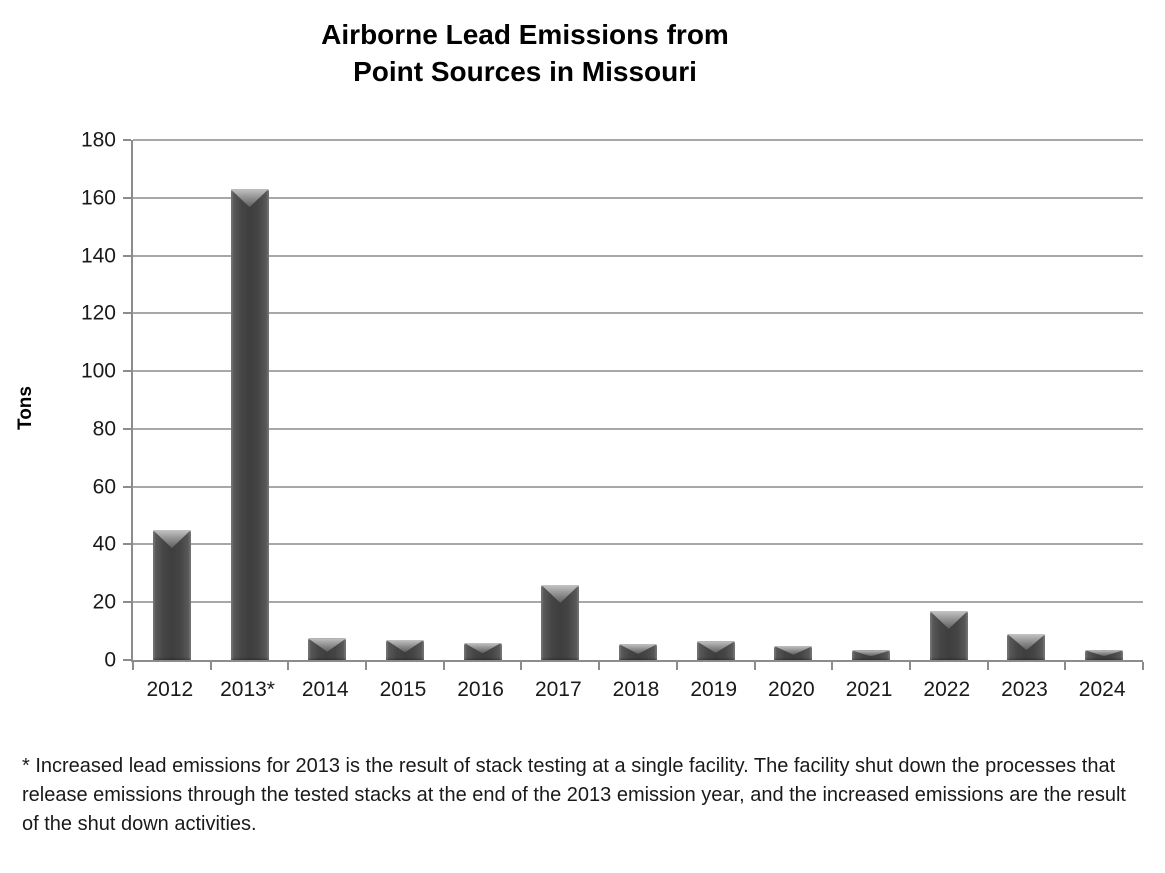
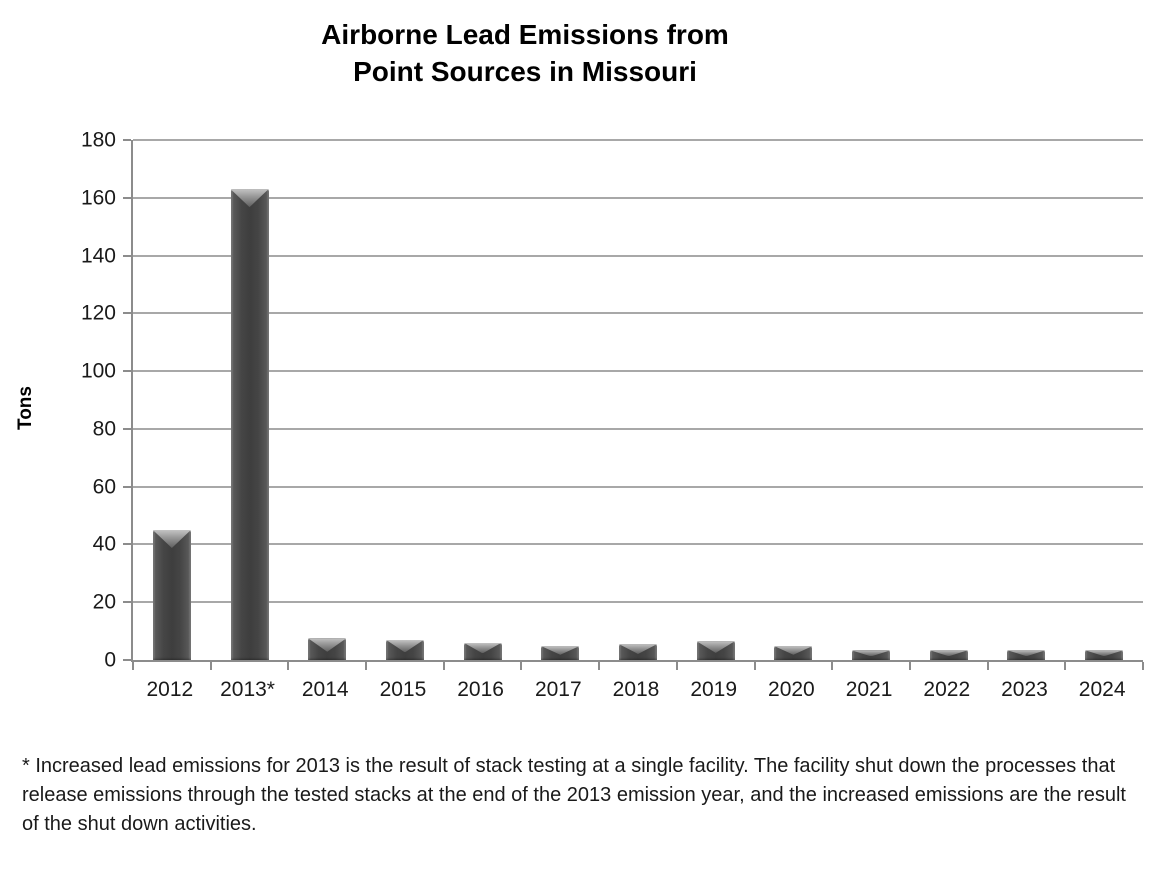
2017: 26 -> 5
2022: 17 -> 3
2023: 9 -> 3
